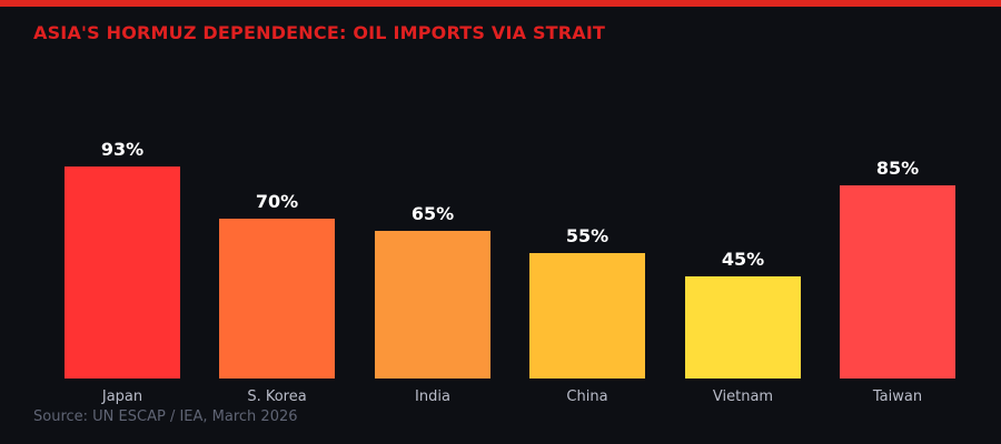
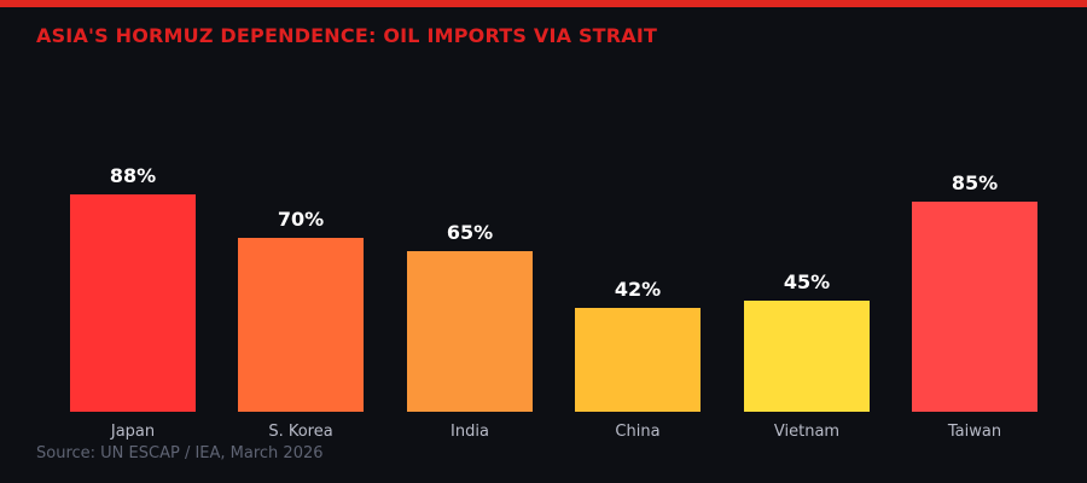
Japan: 93% -> 88%
China: 55% -> 42%
